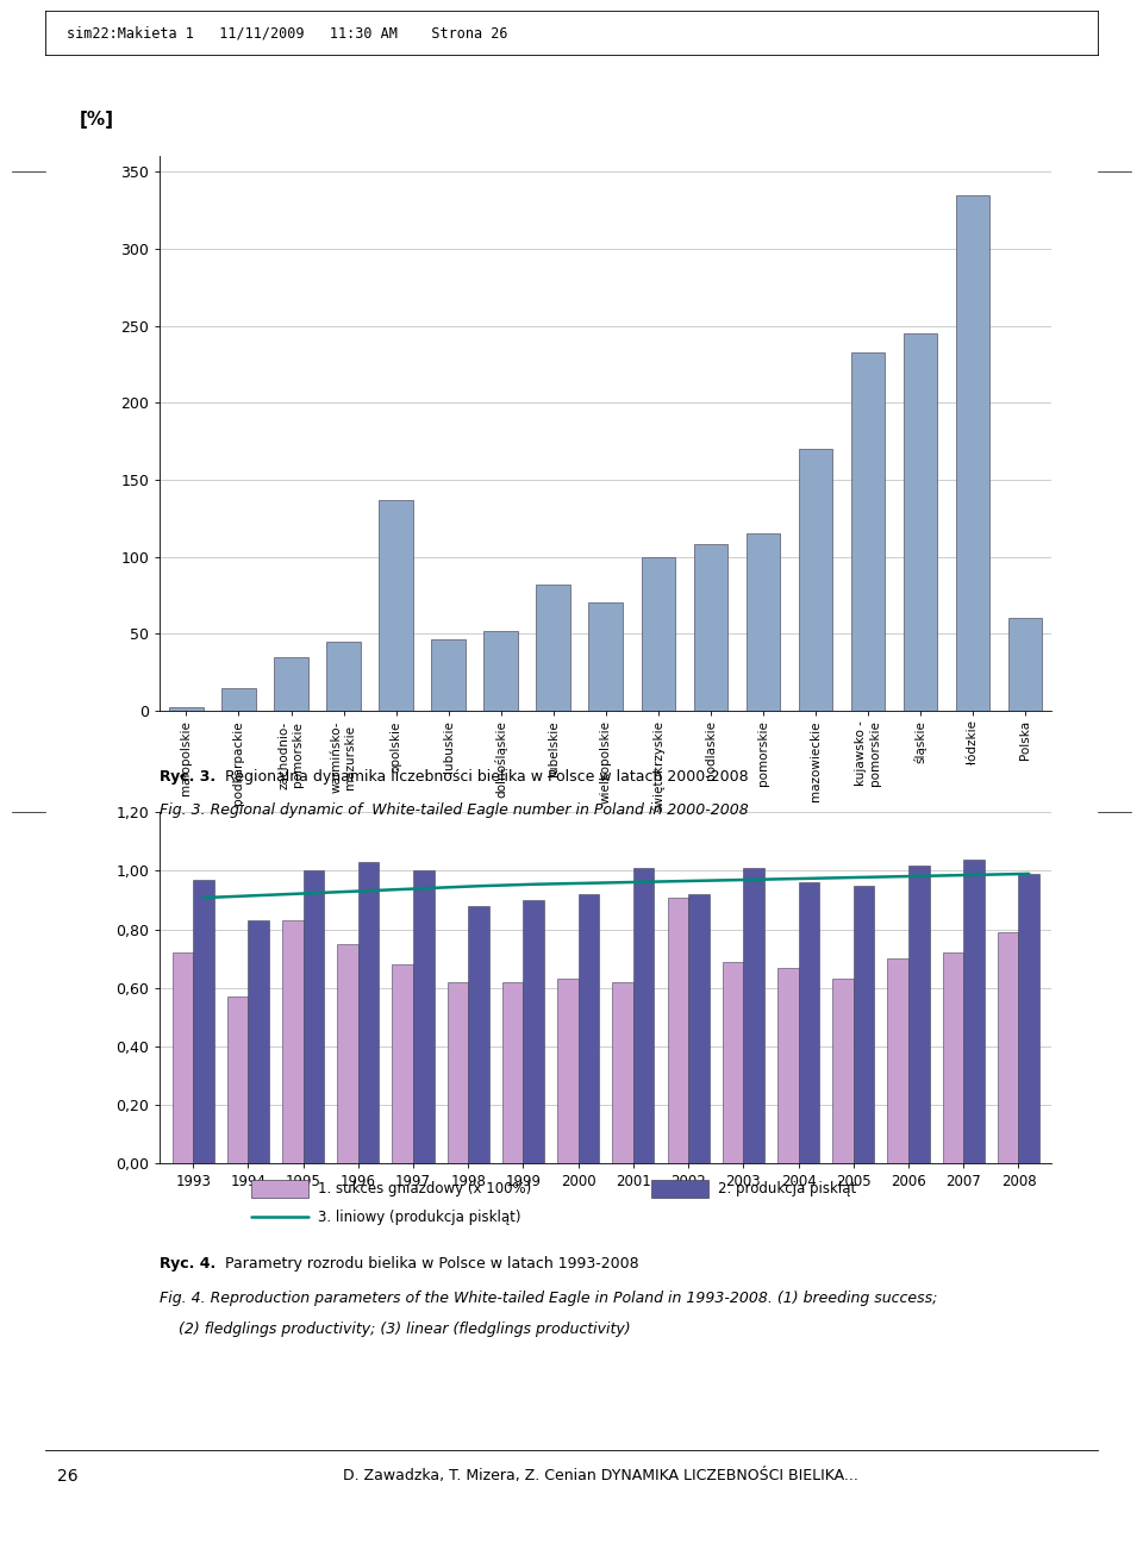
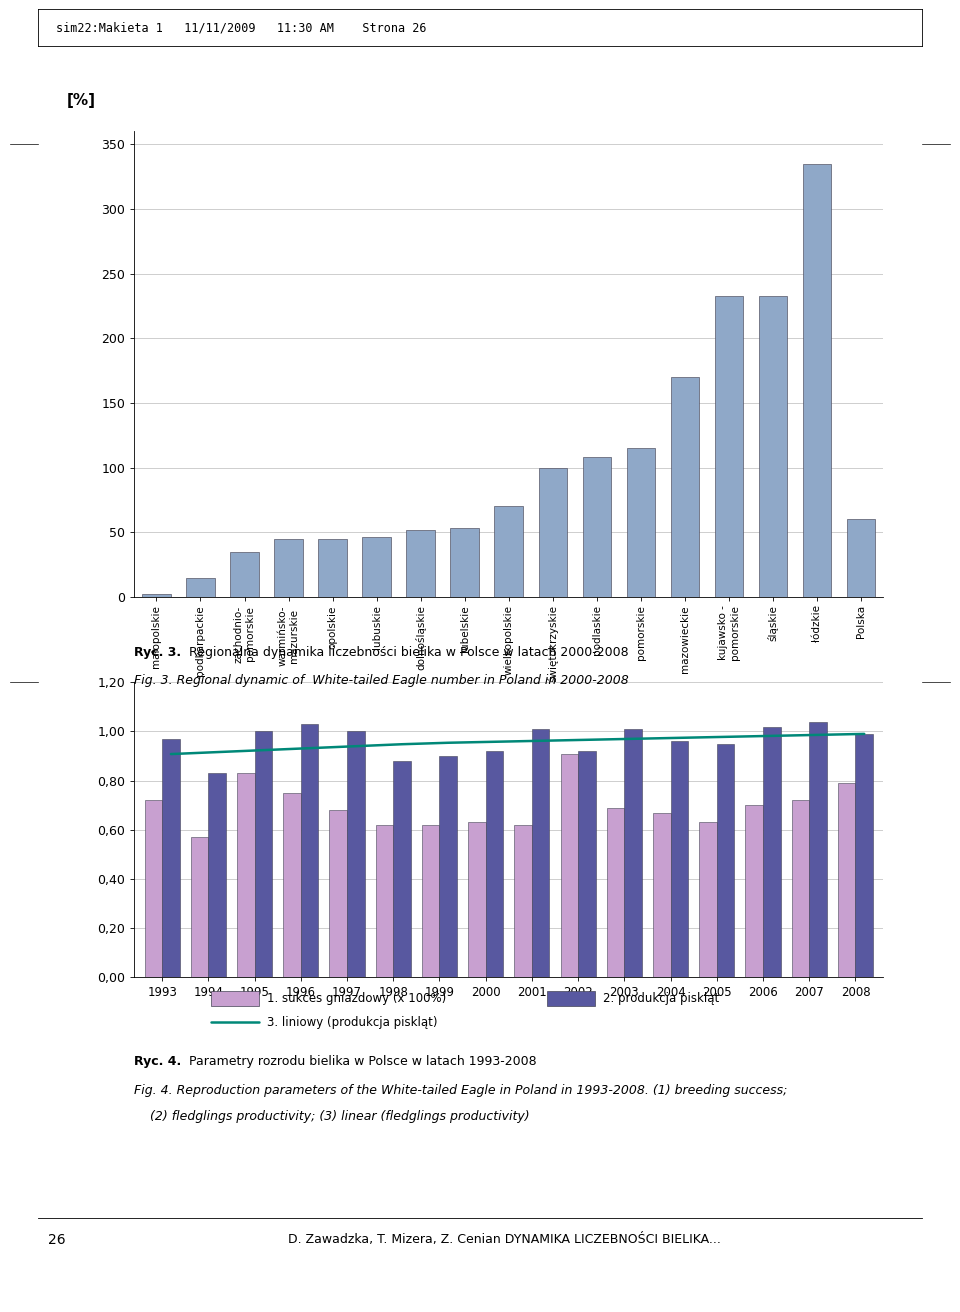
opolskie: 137 -> 45
lubelskie: 82 -> 53
śląskie: 245 -> 233
